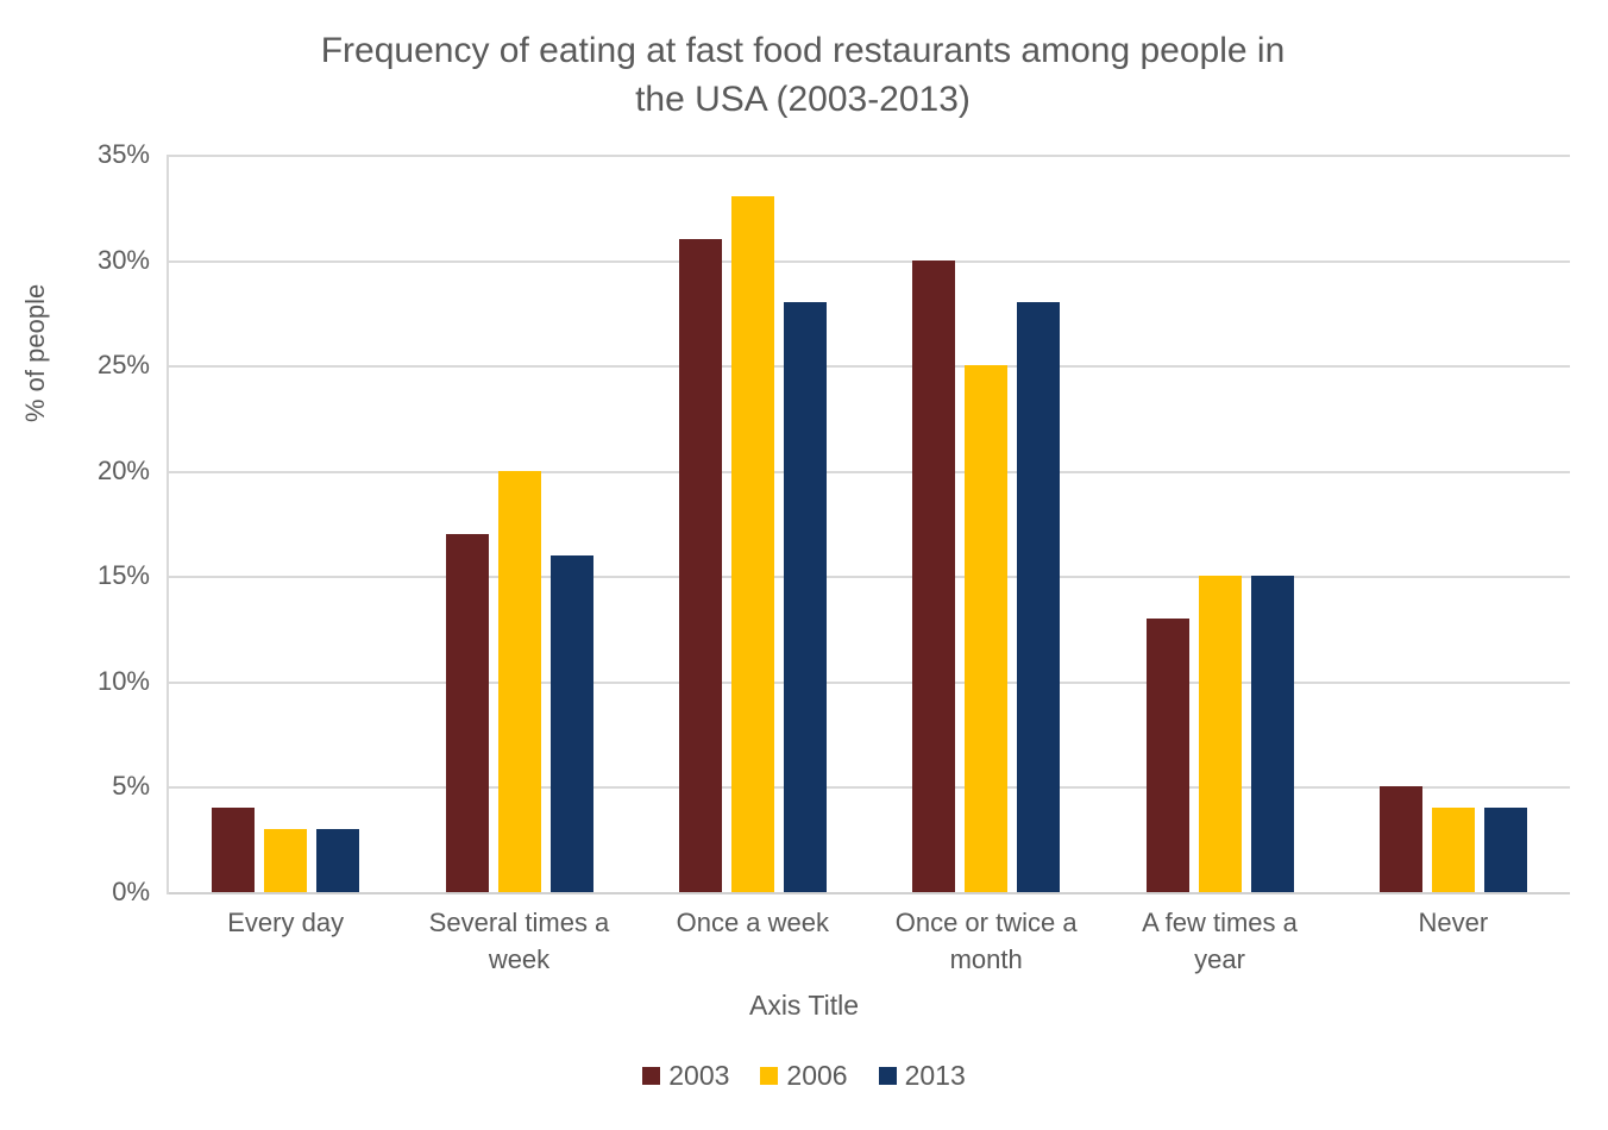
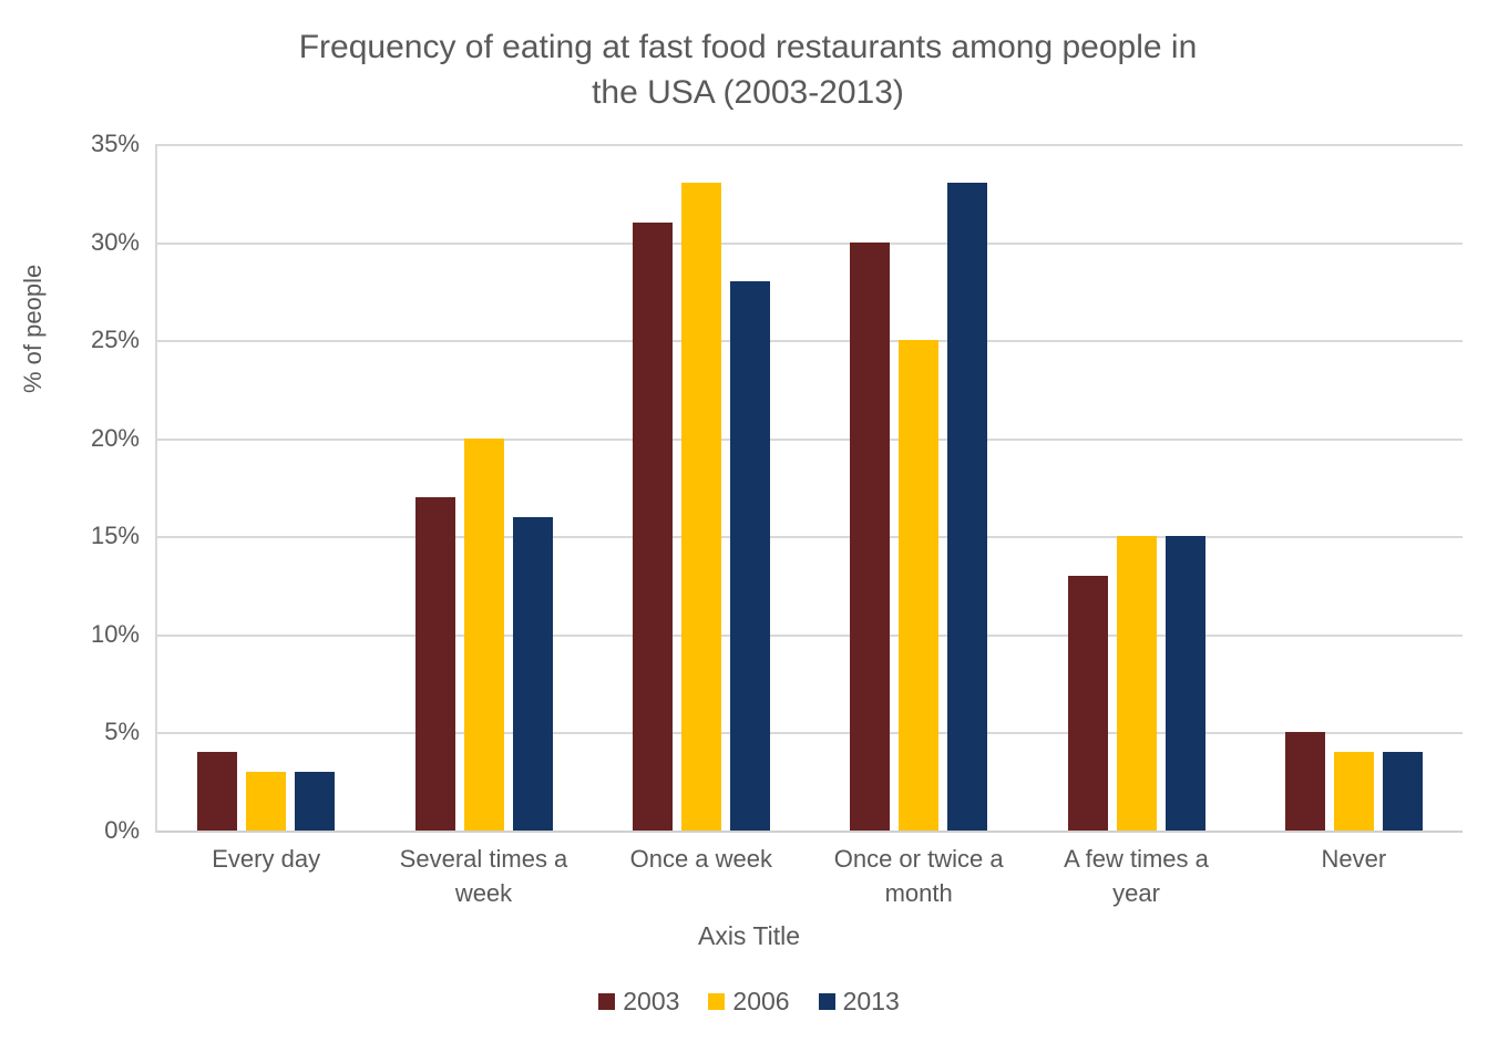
2013/Once or twice a month: 28% -> 33%
